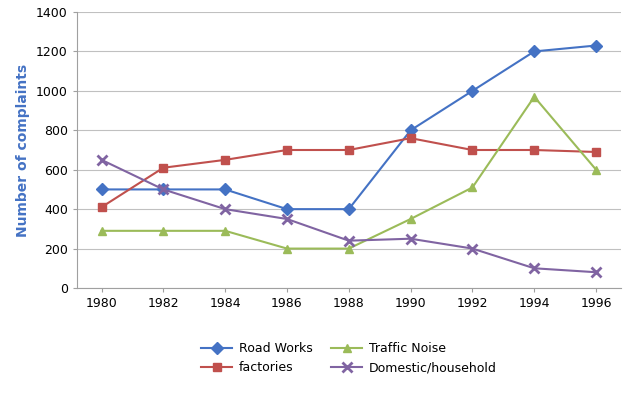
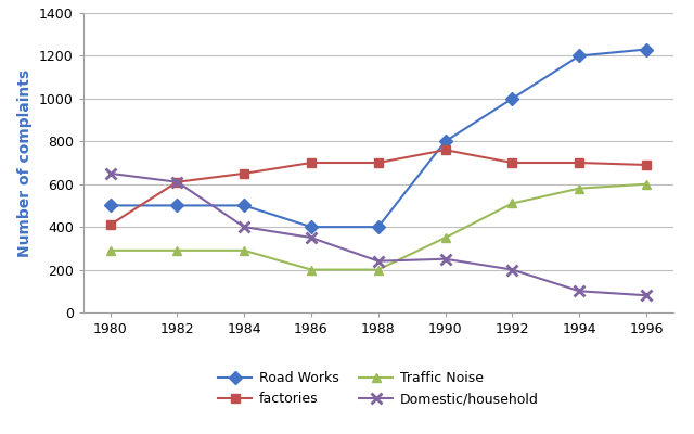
Domestic/household/1982: 500 -> 610
Traffic Noise/1994: 970 -> 580
